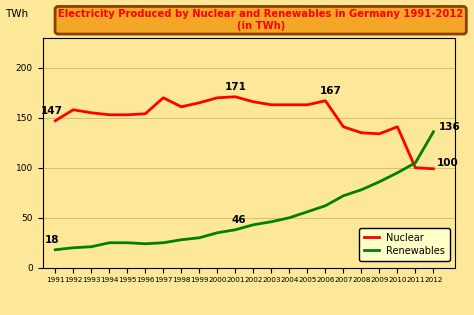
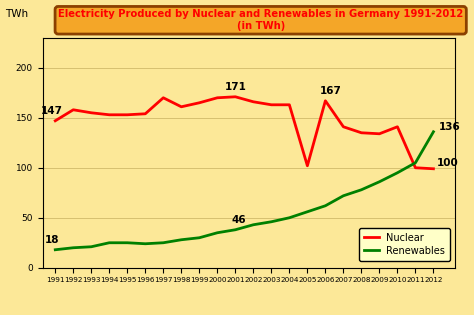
Nuclear/2005: 163 -> 102
